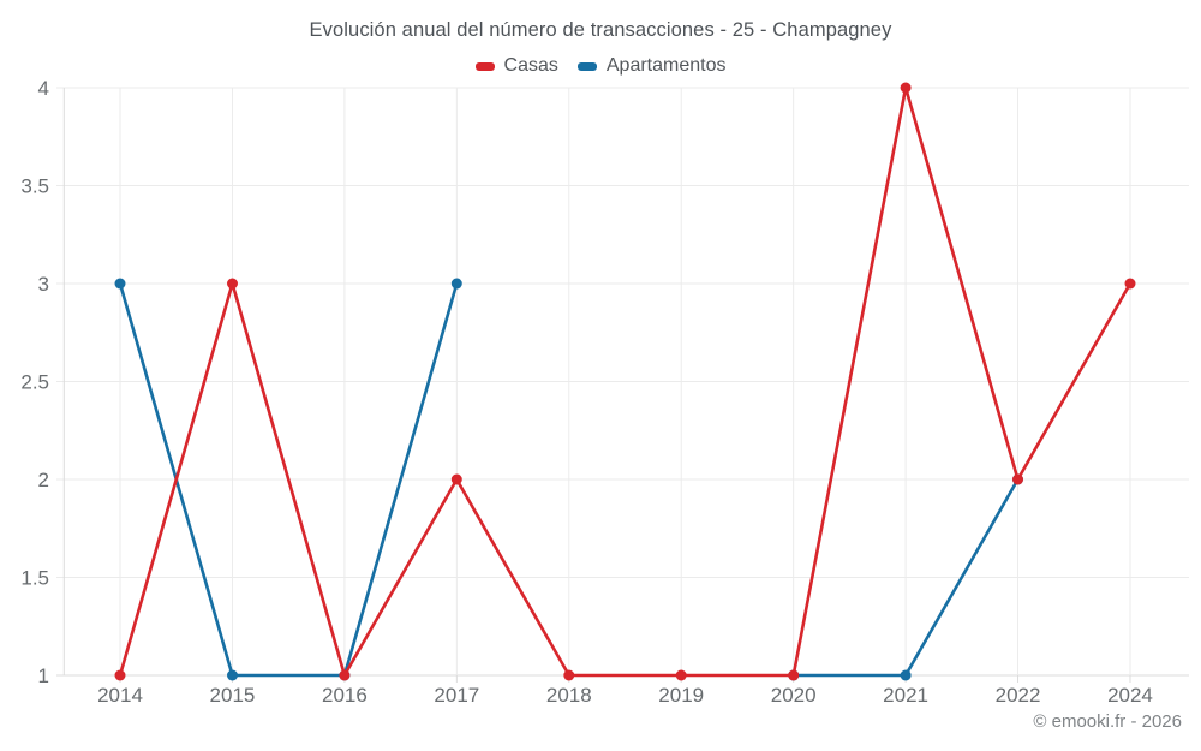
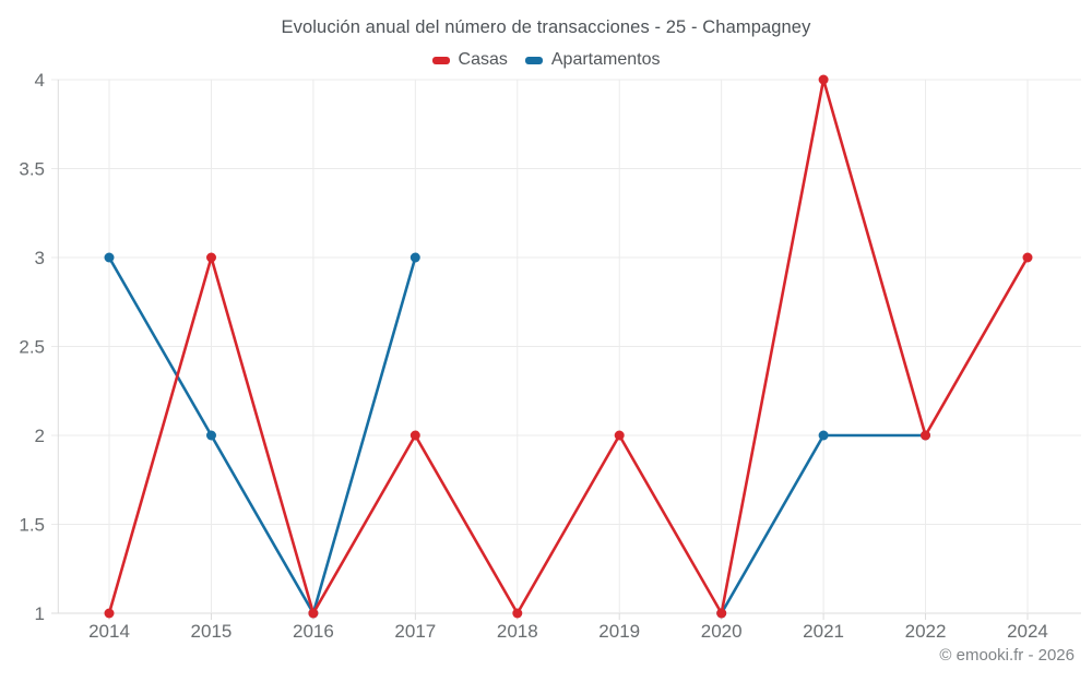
Apartamentos/2015: 1 -> 2
Casas/2019: 1 -> 2
Apartamentos/2021: 1 -> 2
